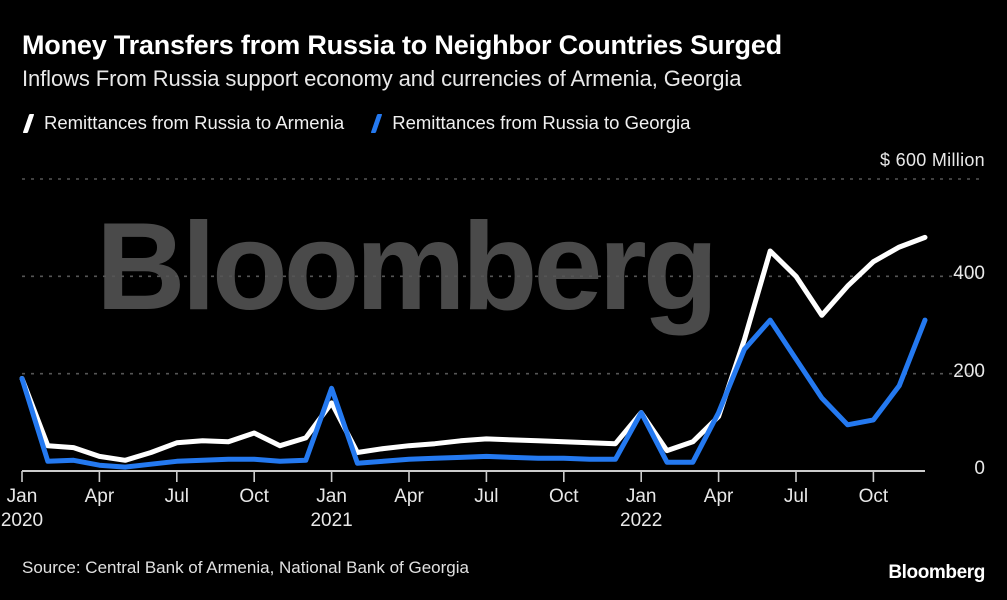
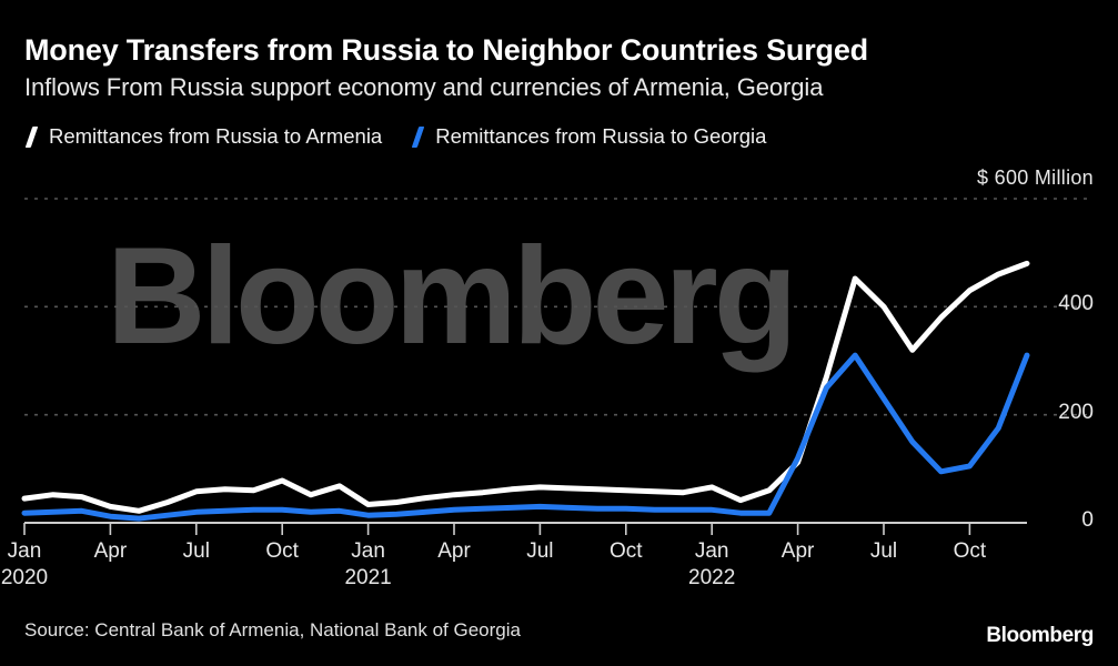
Remittances from Russia to Armenia/Jan 2020: 190 -> 40
Remittances from Russia to Georgia/Jan 2020: 190 -> 20
Remittances from Russia to Armenia/Jan 2021: 140 -> 30
Remittances from Russia to Georgia/Jan 2021: 170 -> 10
Remittances from Russia to Armenia/Jan 2022: 120 -> 70
Remittances from Russia to Georgia/Jan 2022: 120 -> 20
